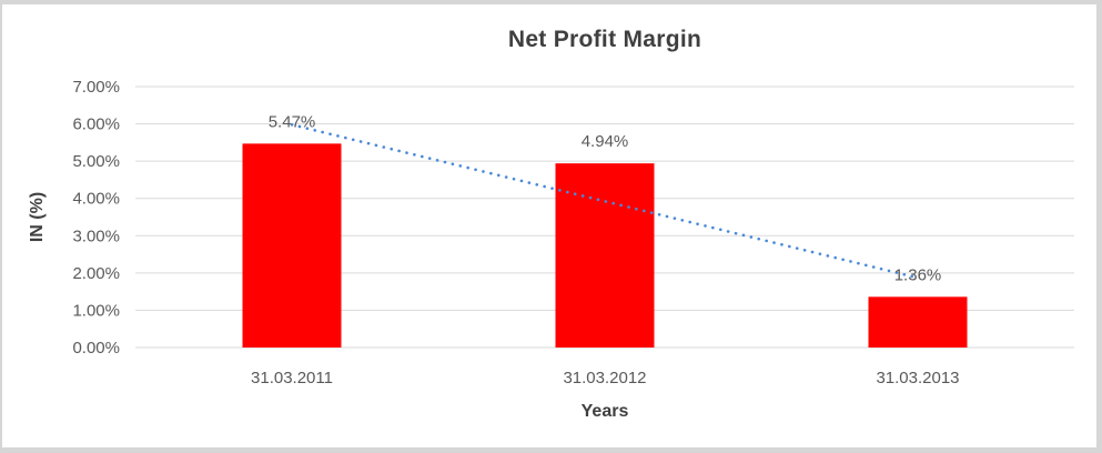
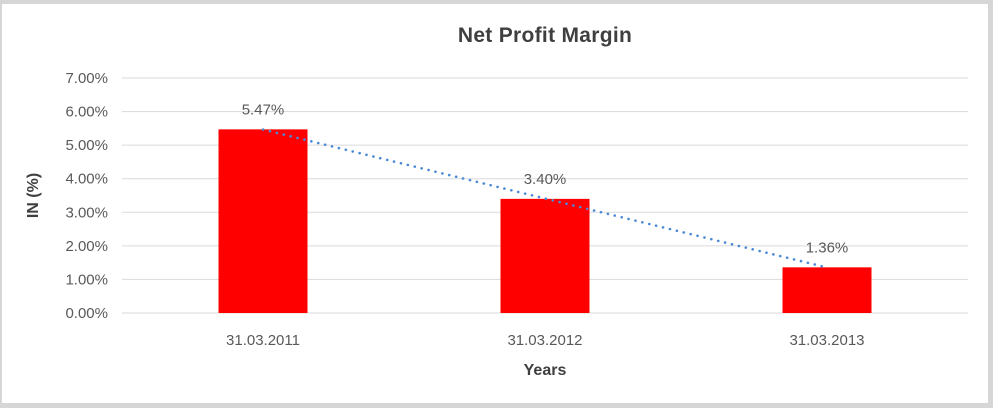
31.03.2012: 4.94% -> 3.40%
